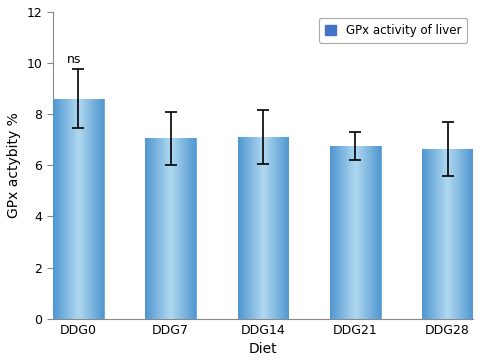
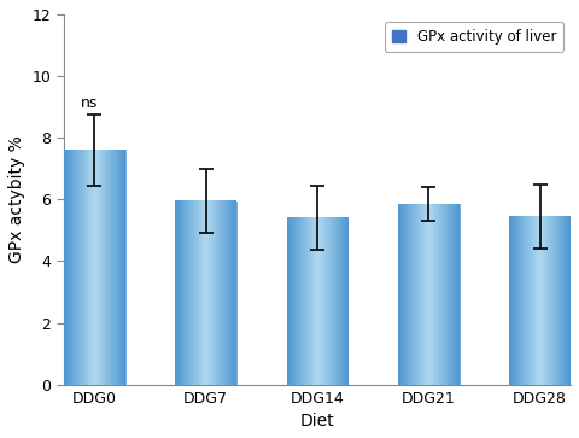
DDG0: 8.60 -> 7.60
DDG7: 7.05 -> 5.95
DDG14: 7.10 -> 5.40
DDG21: 6.75 -> 5.85
DDG28: 6.65 -> 5.45
